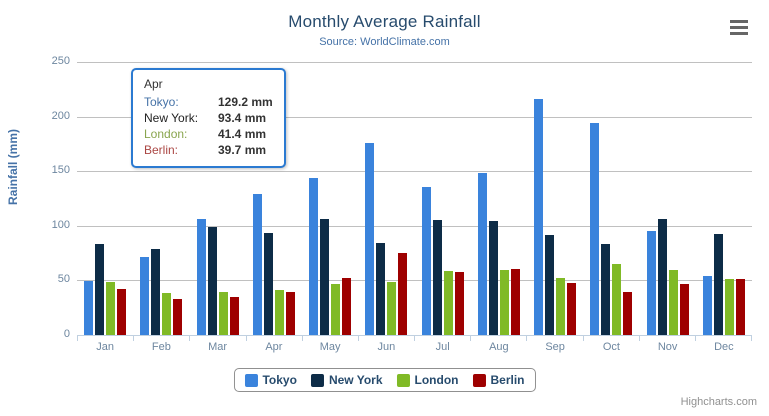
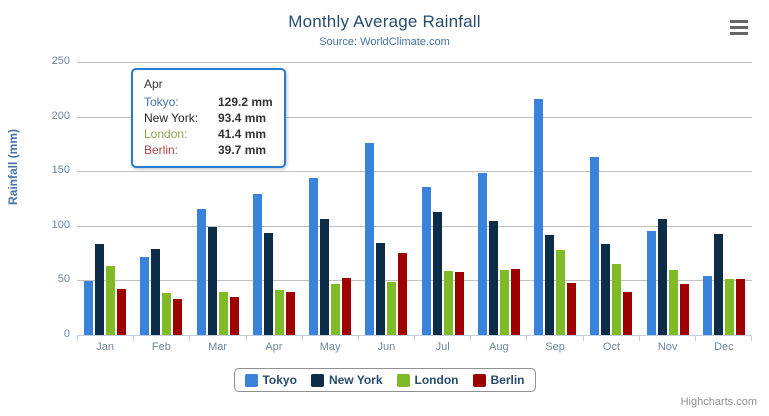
London/Jan: 49 -> 63
Tokyo/Mar: 106 -> 115
New York/Jul: 105 -> 113
London/Sep: 52 -> 78
Tokyo/Oct: 194 -> 163
